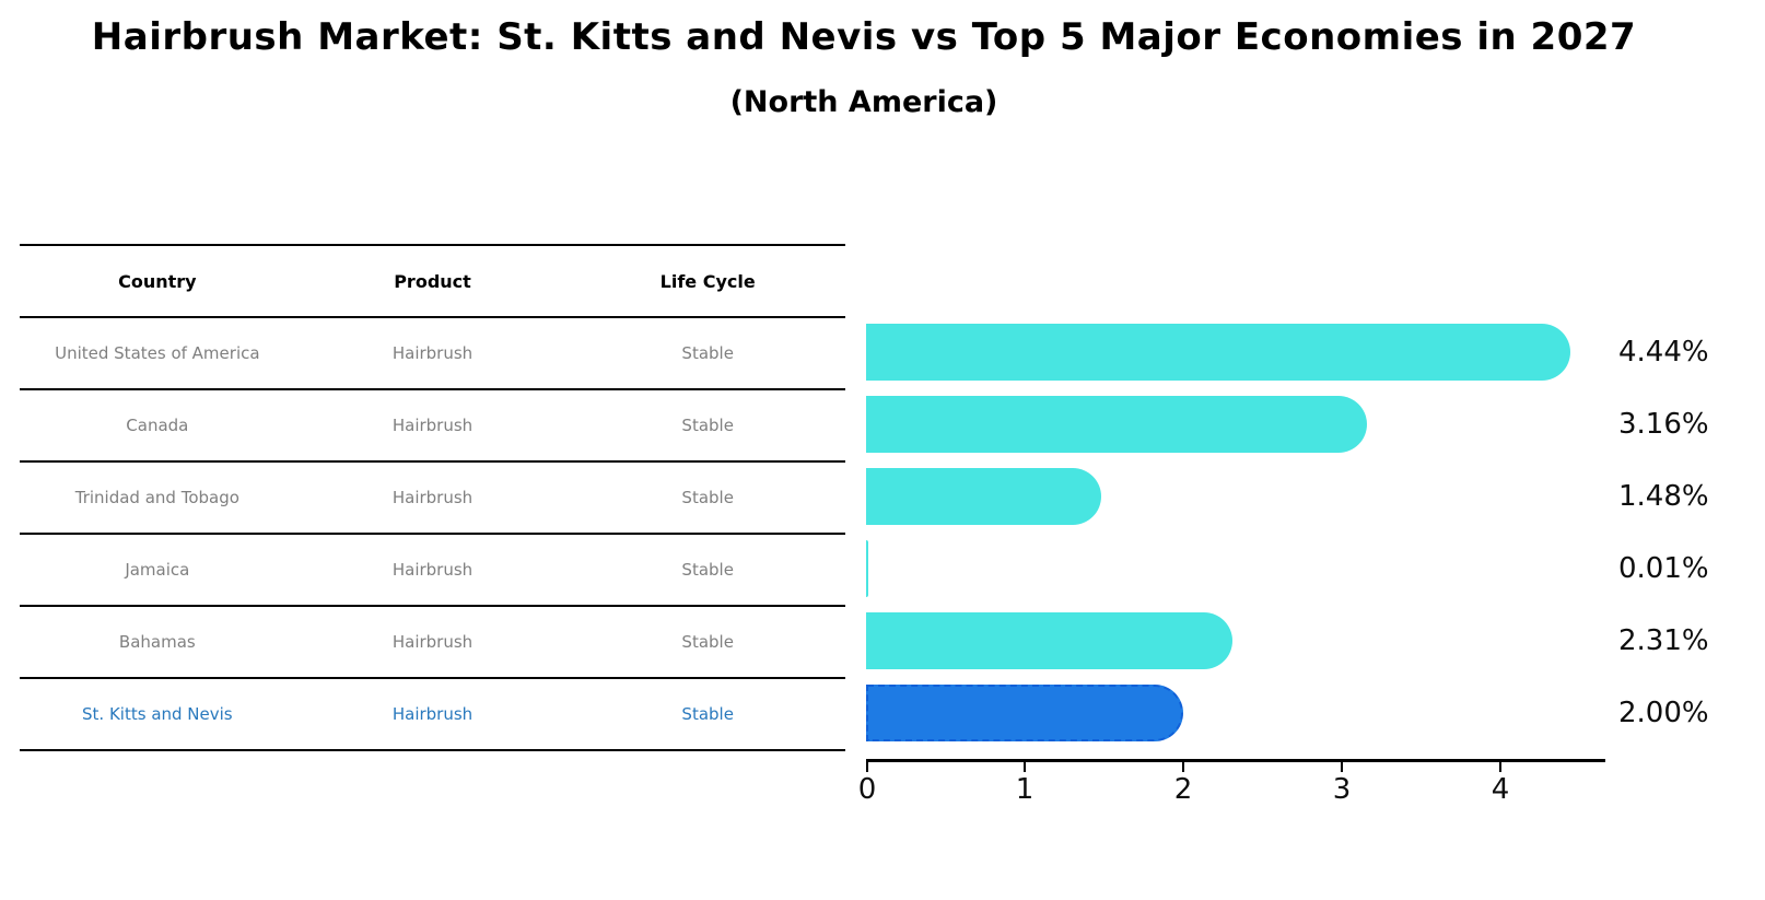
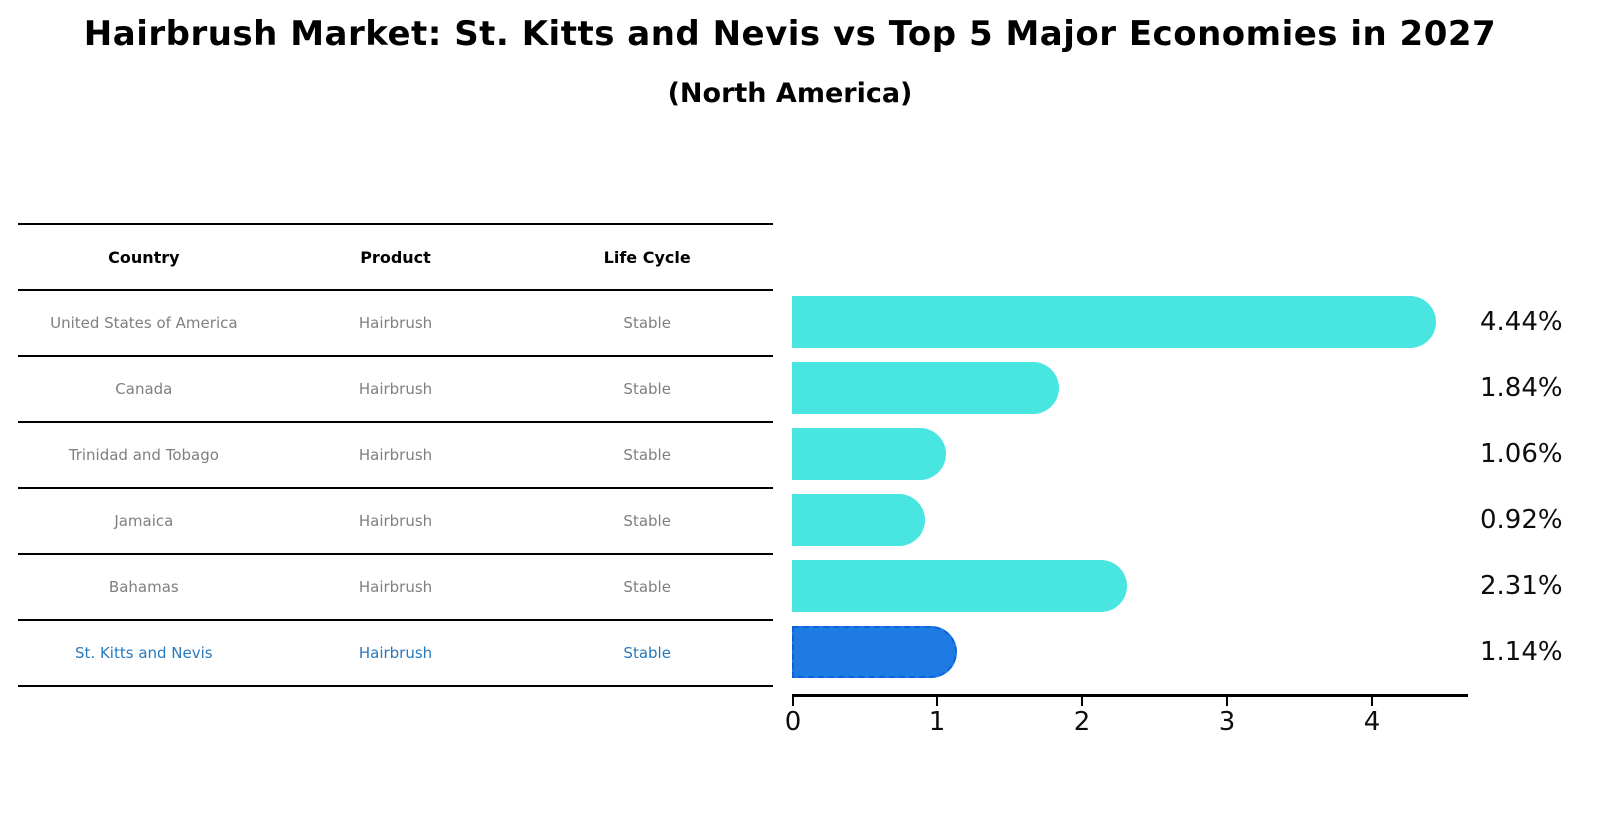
Canada: 3.16% -> 1.84%
Trinidad and Tobago: 1.48% -> 1.06%
Jamaica: 0.01% -> 0.92%
St. Kitts and Nevis: 2.00% -> 1.14%
